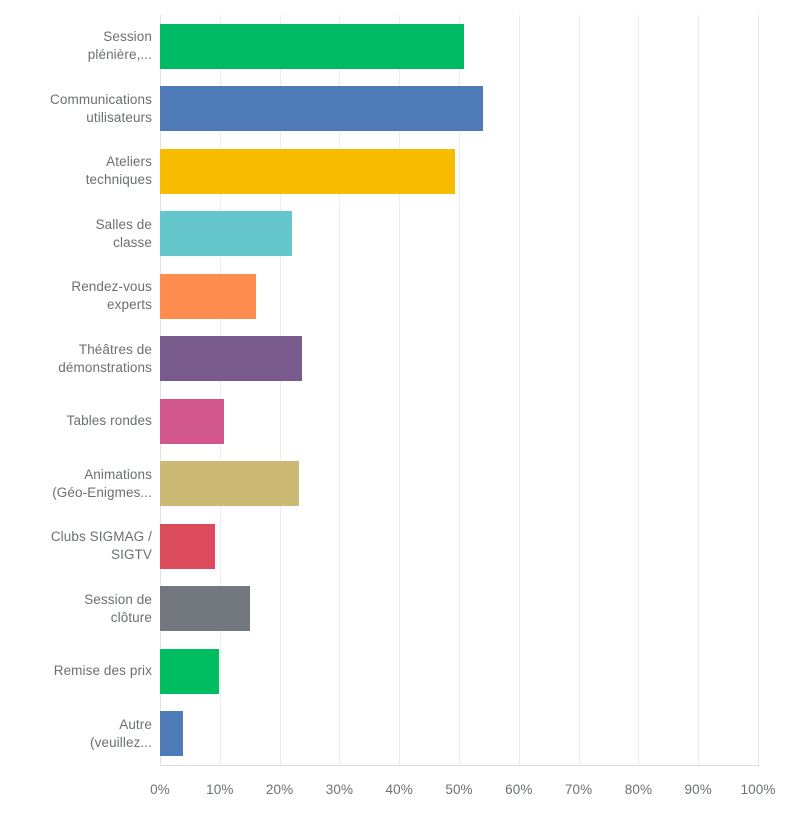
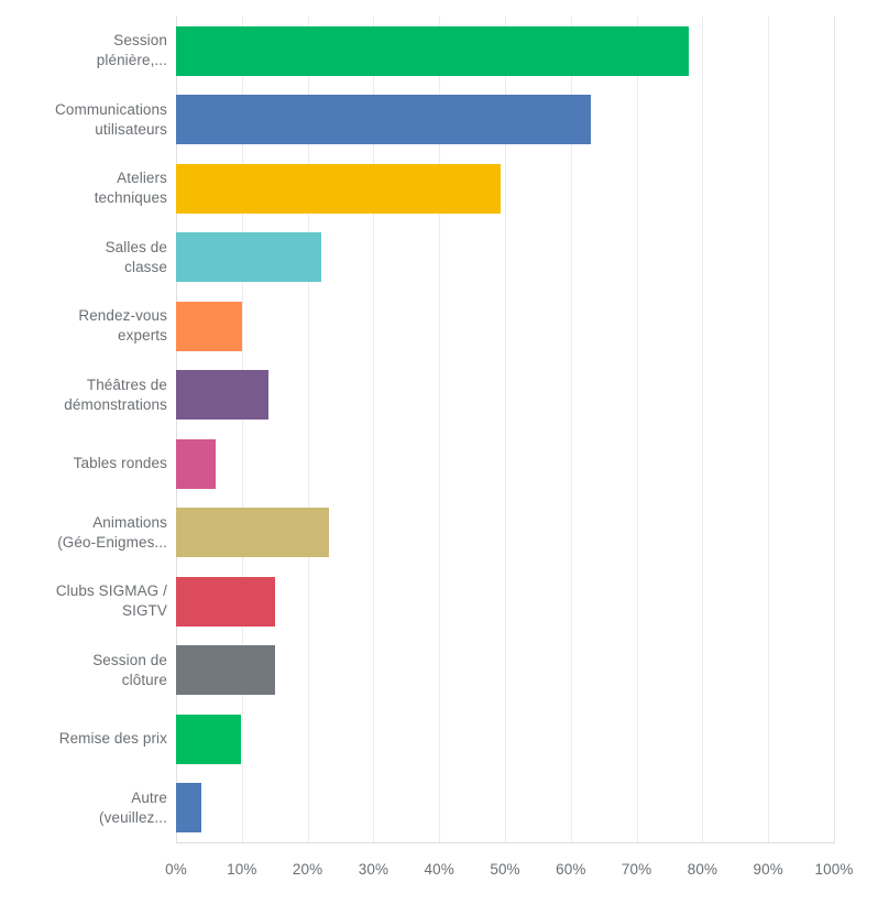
Session plénière,...: 51% -> 78%
Communications utilisateurs: 54% -> 63%
Rendez-vous experts: 16% -> 10%
Théâtres de démonstrations: 24% -> 14%
Tables rondes: 11% -> 6%
Clubs SIGMAG / SIGTV: 9% -> 15%
